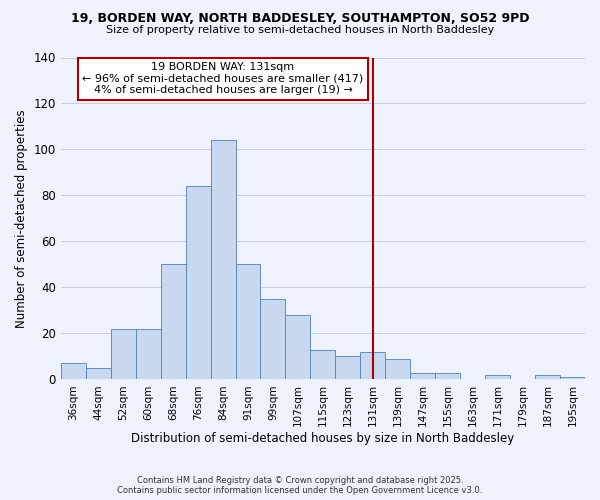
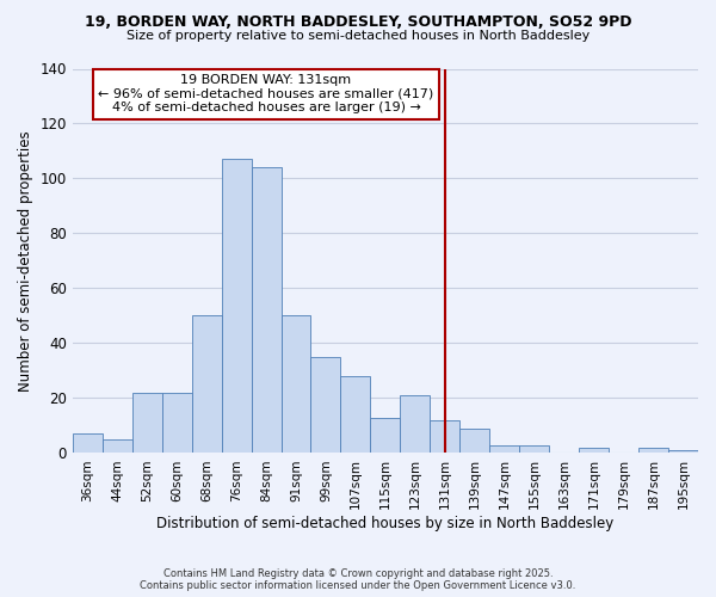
76sqm: 84 -> 107
123sqm: 10 -> 21
